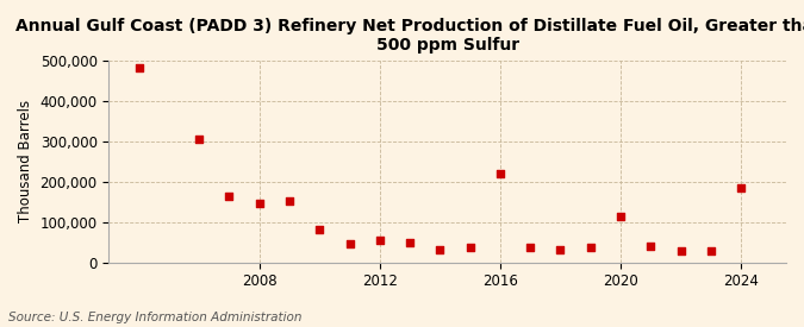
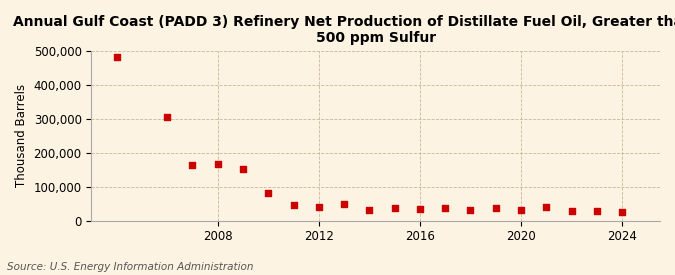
2008: 145,000 -> 168,000
2012: 55,000 -> 40,000
2016: 220,000 -> 35,000
2020: 115,000 -> 32,000
2024: 185,000 -> 27,000
